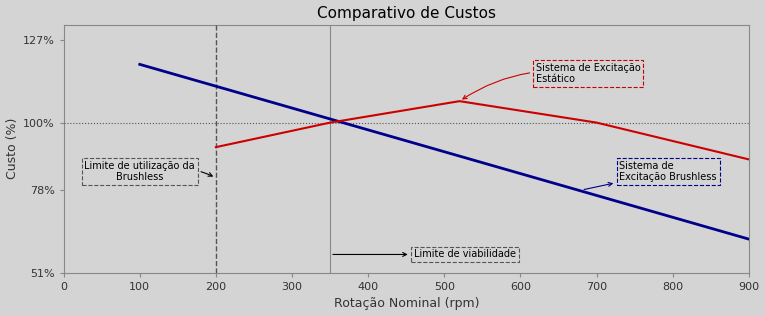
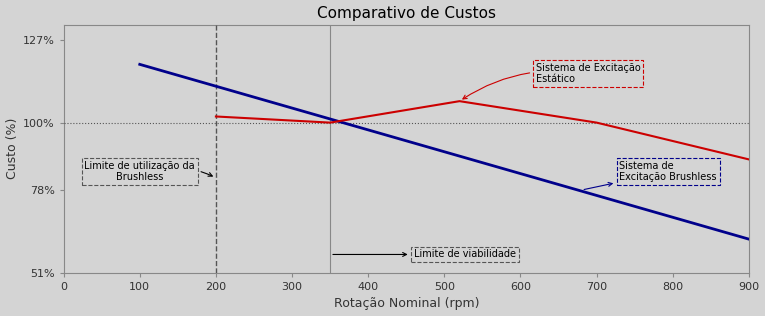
200: 92% -> 102%
